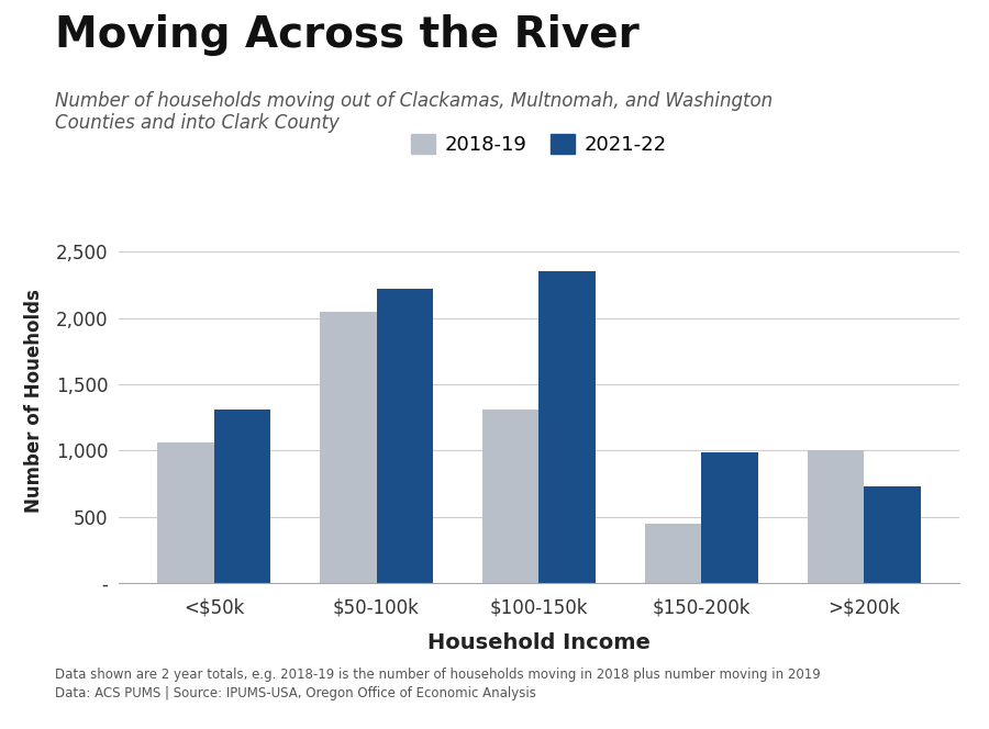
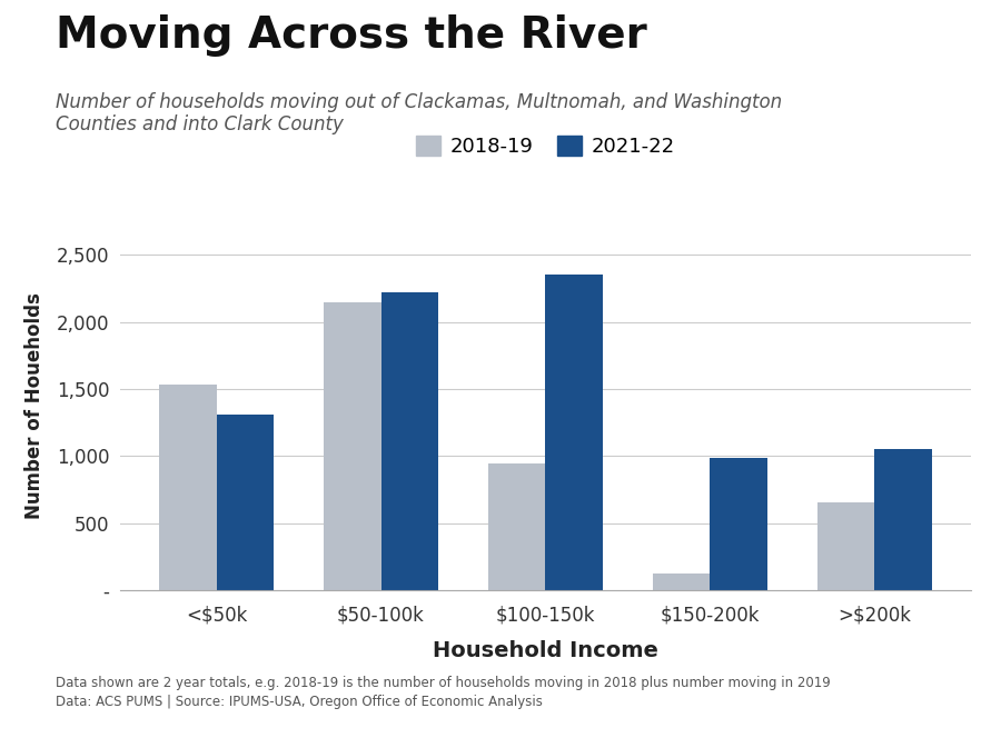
2018-19/<$50k: 1,060 -> 1,530
2018-19/$50-100k: 2,050 -> 2,150
2018-19/$100-150k: 1,310 -> 950
2018-19/$150-200k: 450 -> 130
2018-19/>$200k: 1,000 -> 660
2021-22/>$200k: 730 -> 1,050
